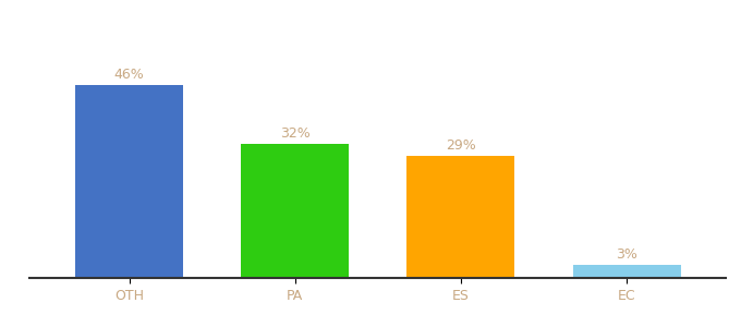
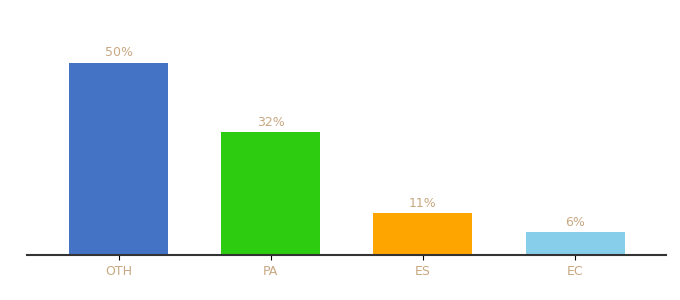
OTH: 46% -> 50%
ES: 29% -> 11%
EC: 3% -> 6%
